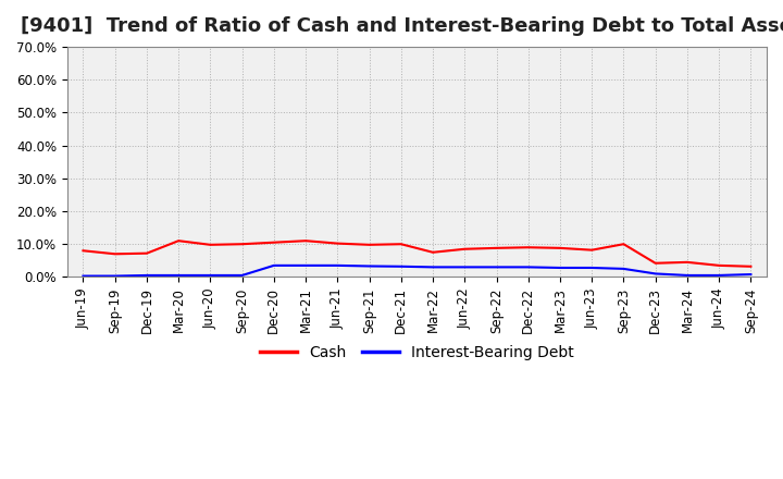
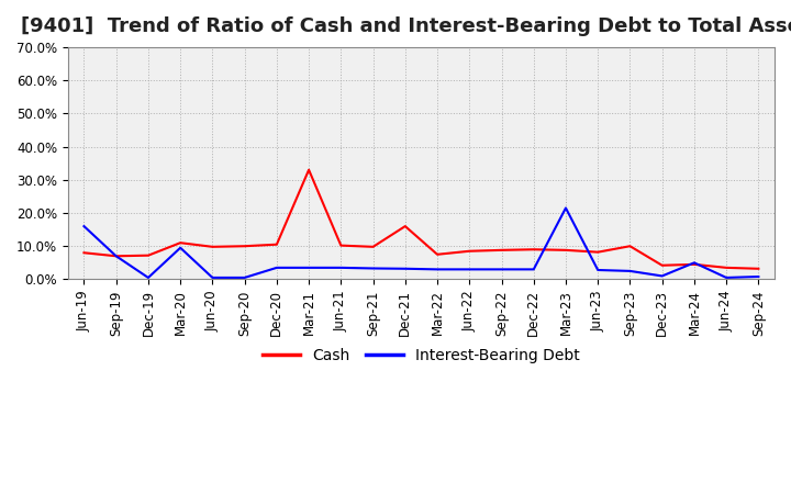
Interest-Bearing Debt/Jun-19: 0.3% -> 16.0%
Interest-Bearing Debt/Sep-19: 0.3% -> 7.0%
Interest-Bearing Debt/Mar-20: 0.5% -> 9.5%
Cash/Mar-21: 11.0% -> 33.0%
Cash/Dec-21: 10.0% -> 16.0%
Interest-Bearing Debt/Mar-23: 2.8% -> 21.5%
Interest-Bearing Debt/Mar-24: 0.5% -> 5.0%
